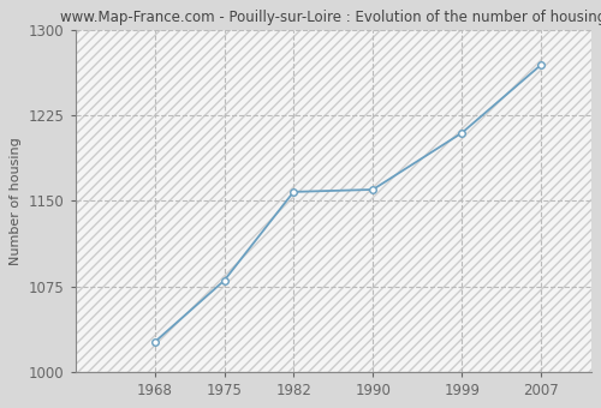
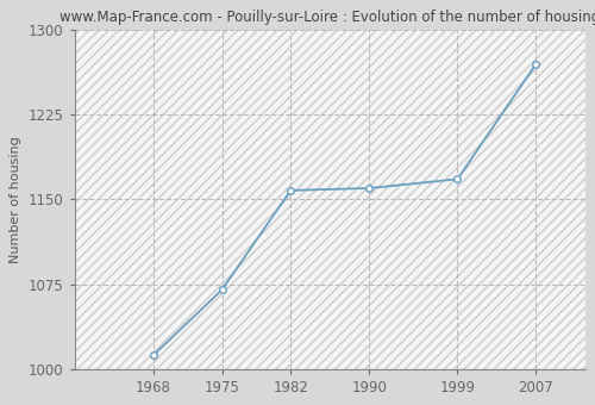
1968: 1026 -> 1012
1975: 1080 -> 1070
1999: 1210 -> 1168
